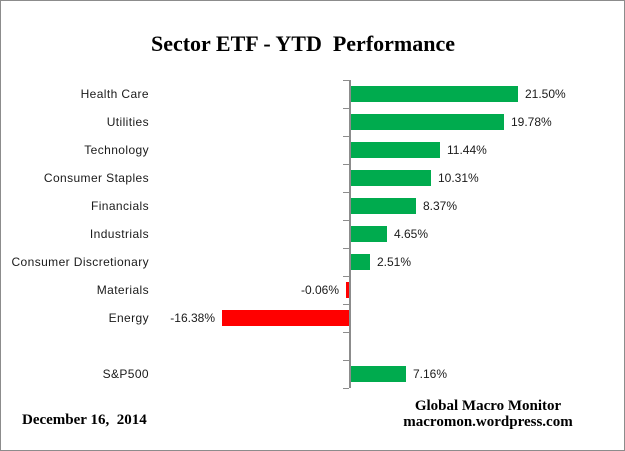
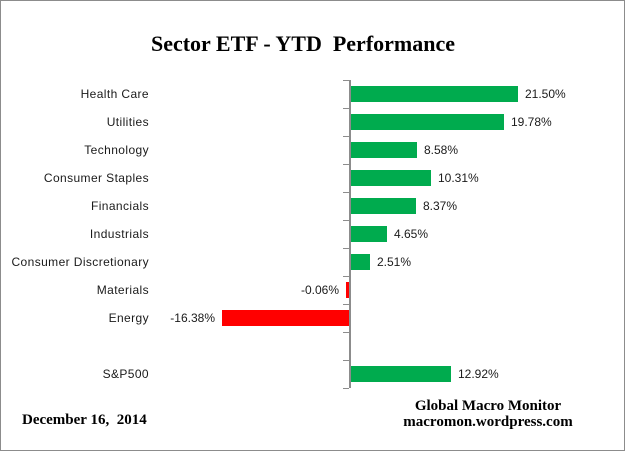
Technology: 11.44% -> 8.58%
S&P500: 7.16% -> 12.92%
